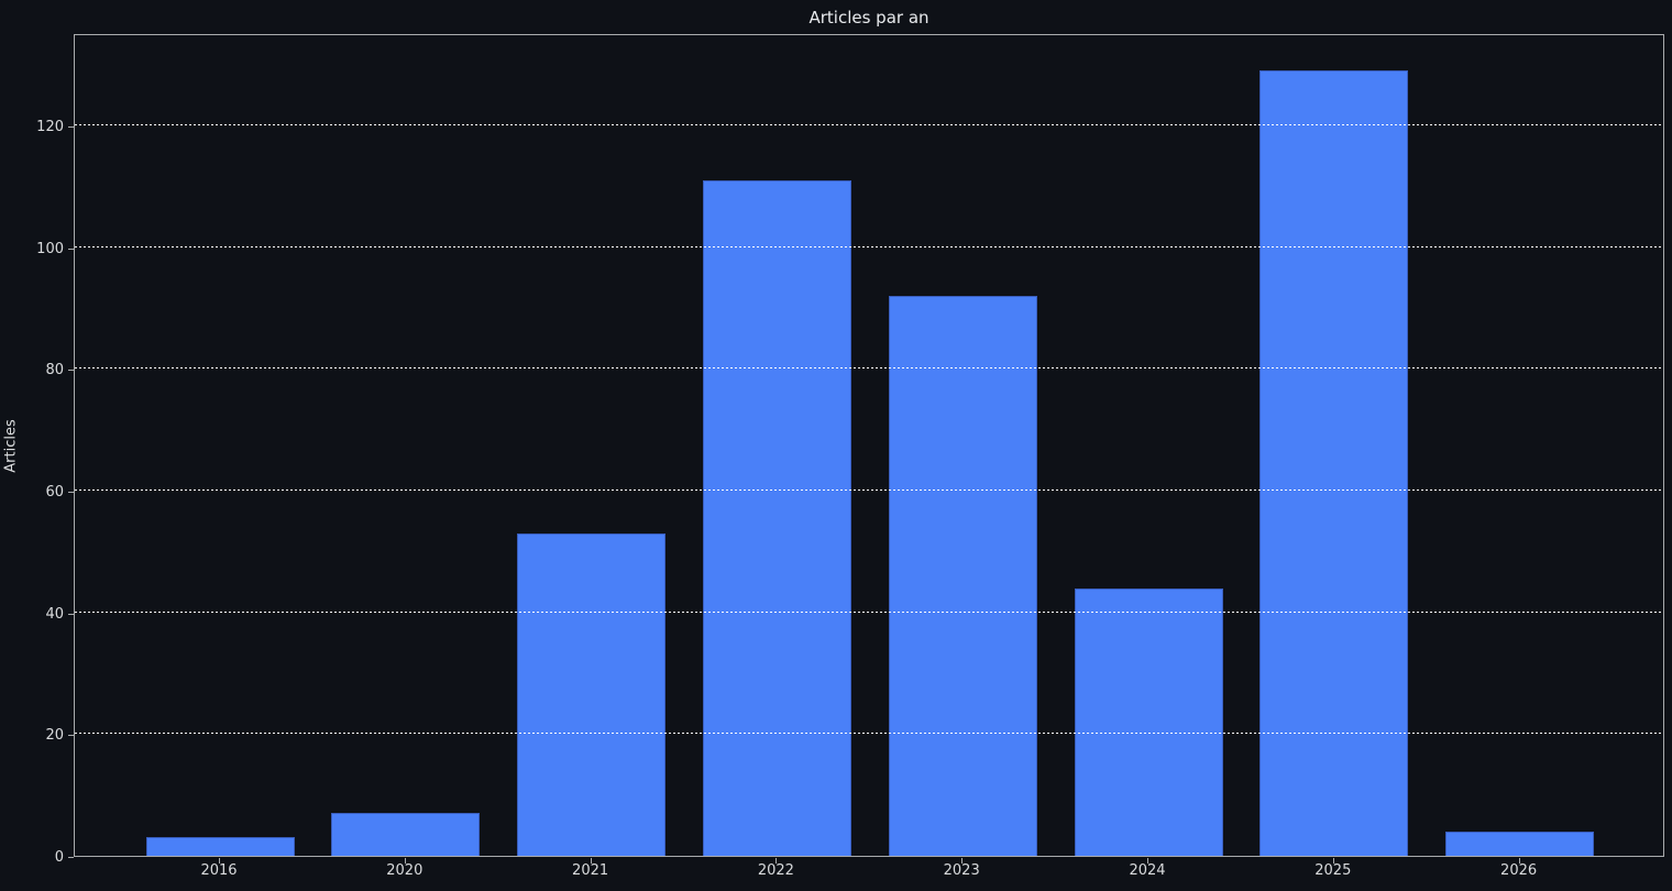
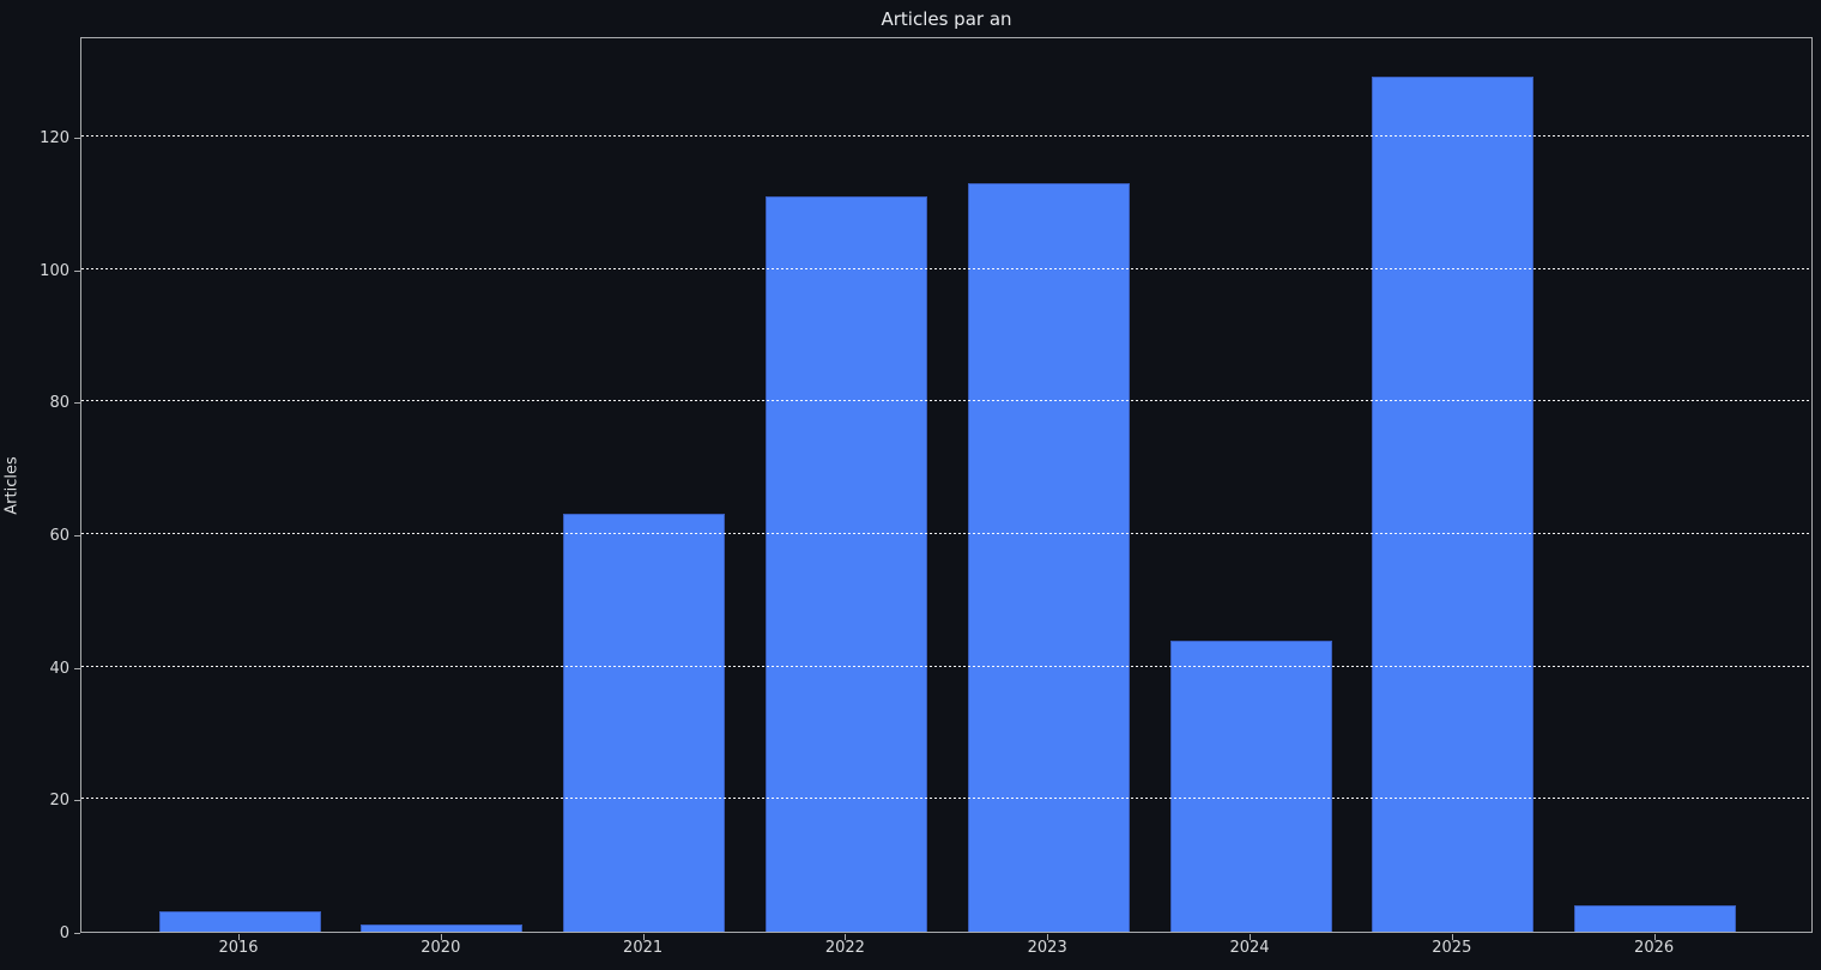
2020: 7 -> 1
2021: 53 -> 63
2023: 92 -> 113
